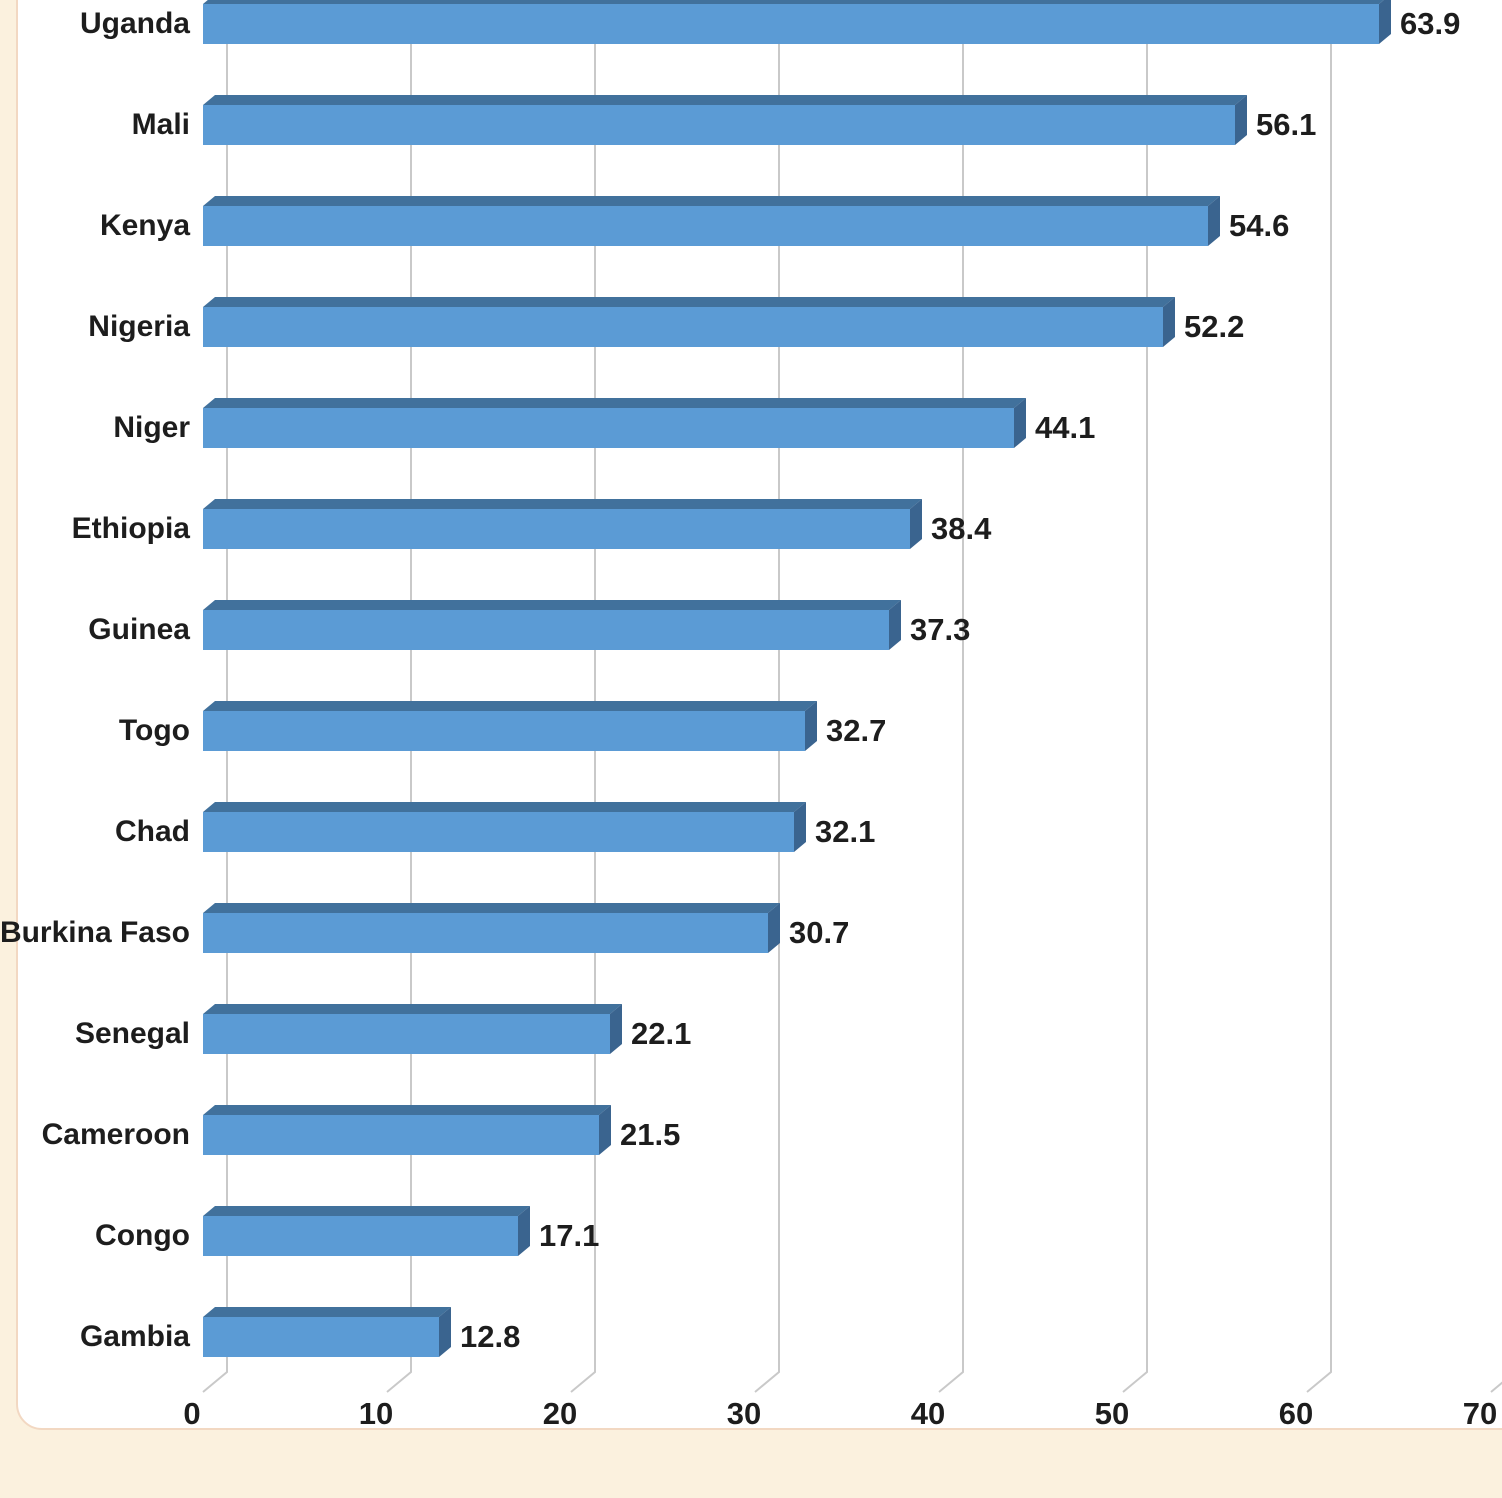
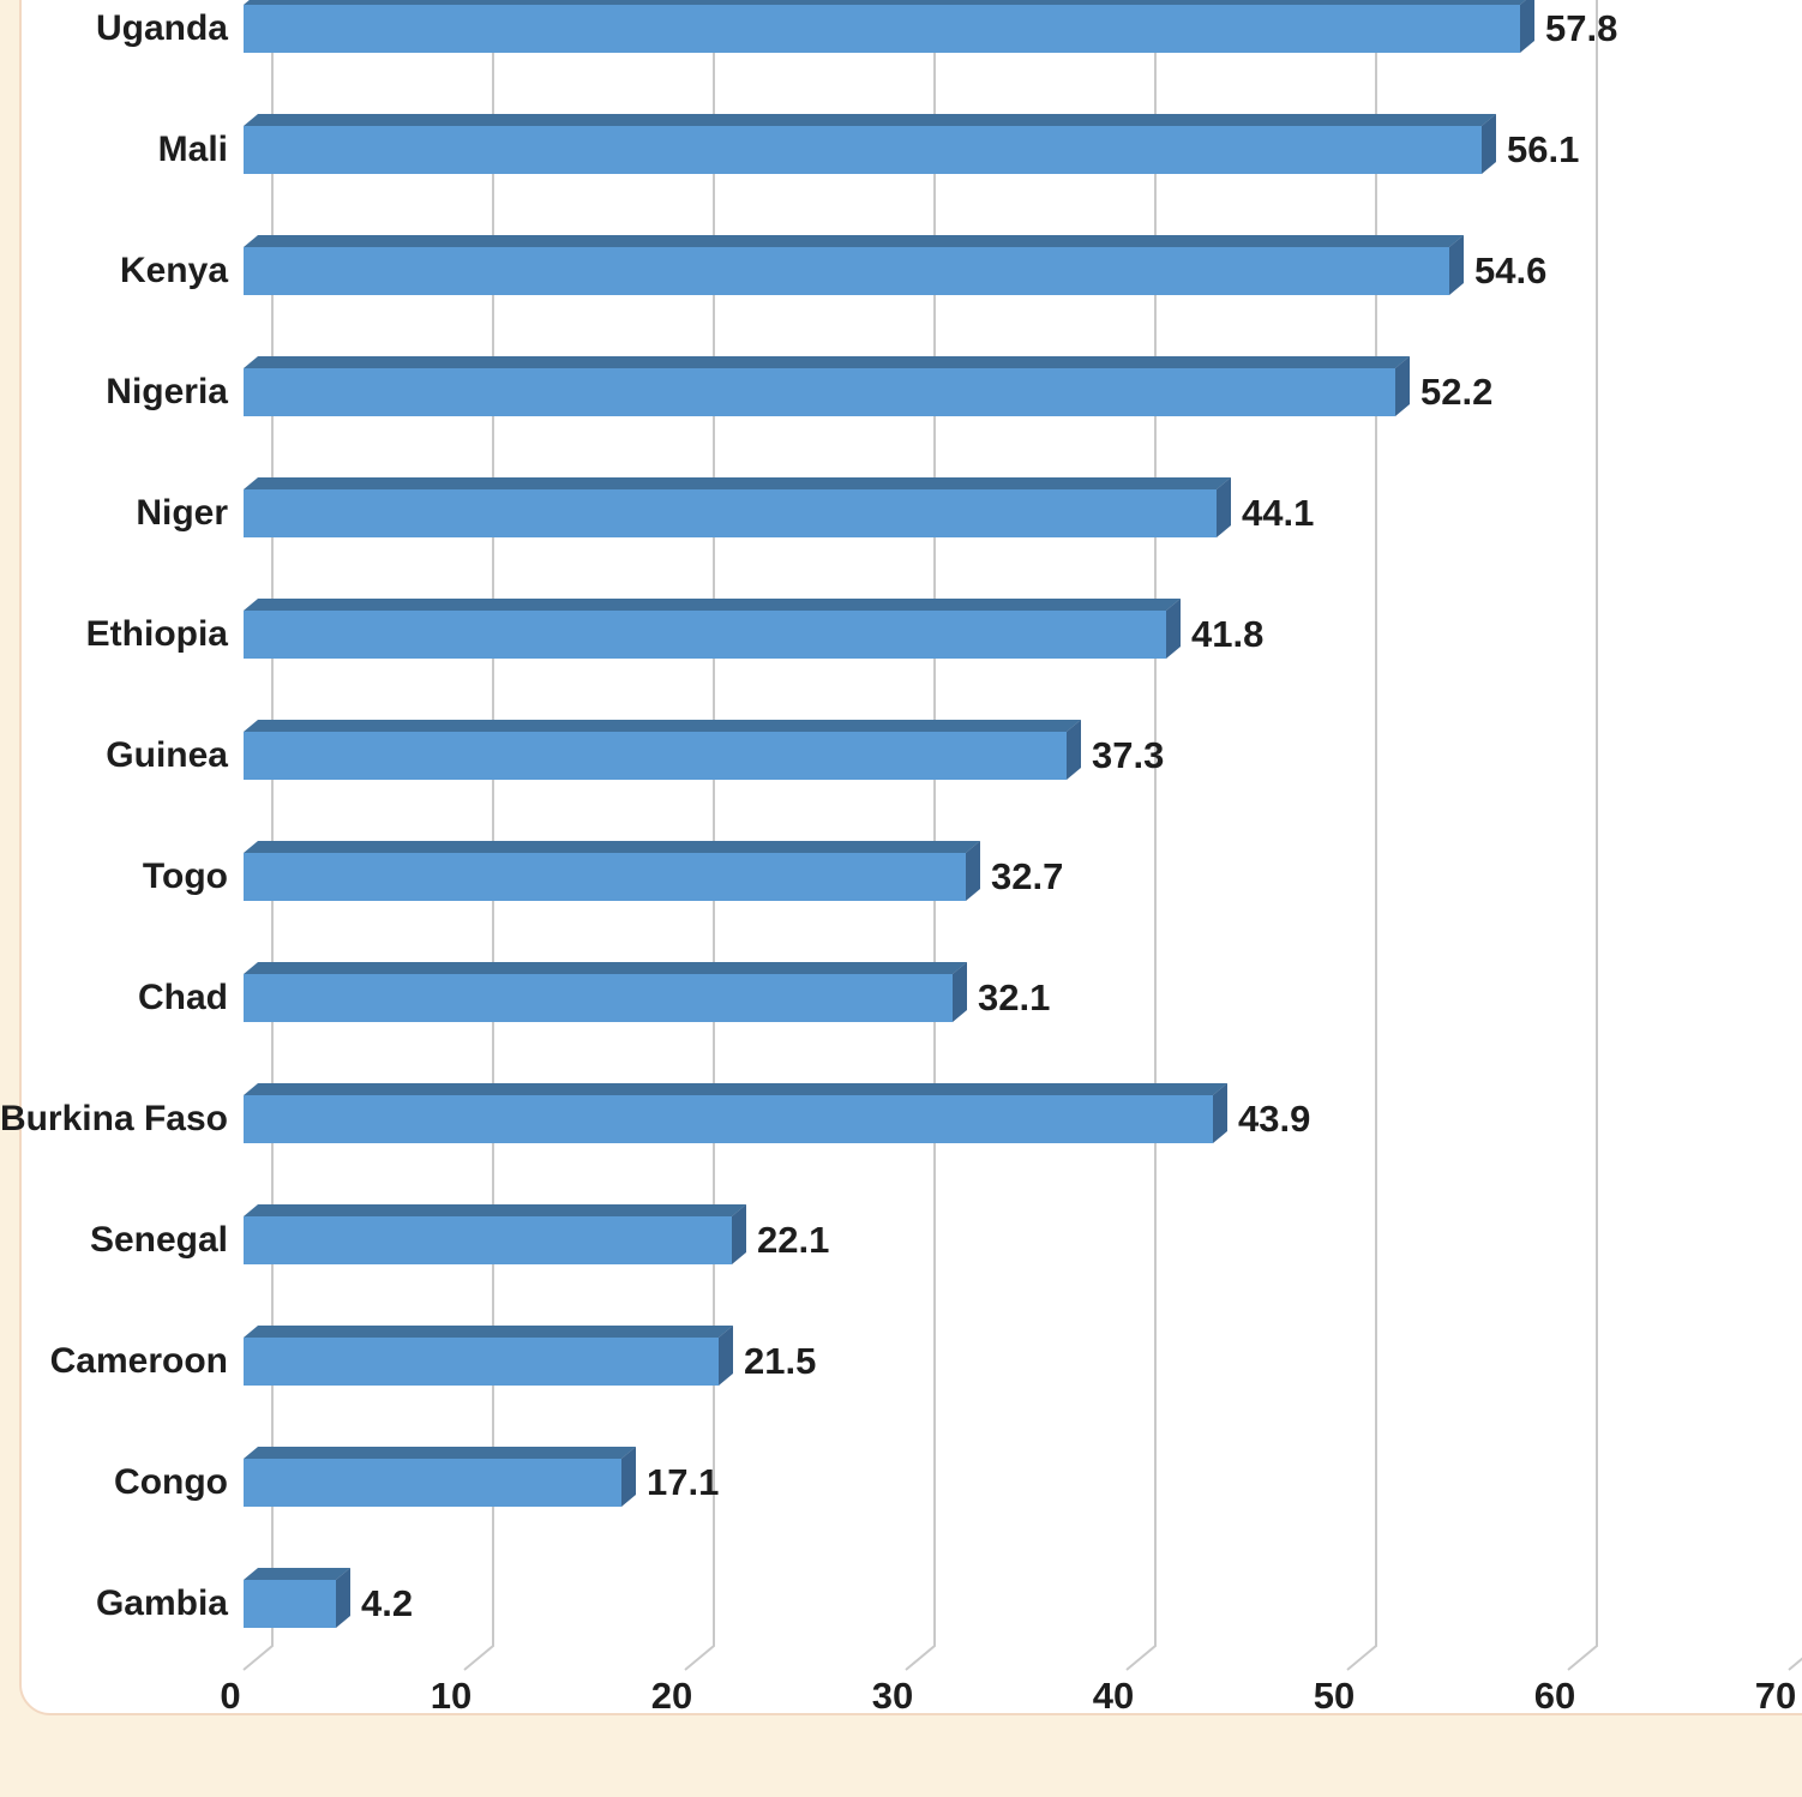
Uganda: 63.9 -> 57.8
Ethiopia: 38.4 -> 41.8
Burkina Faso: 30.7 -> 43.9
Gambia: 12.8 -> 4.2
